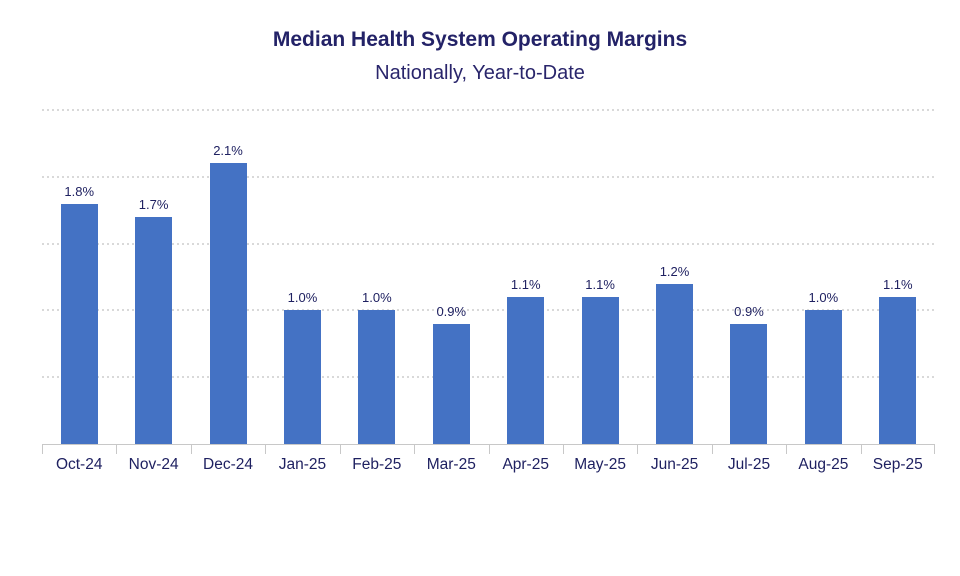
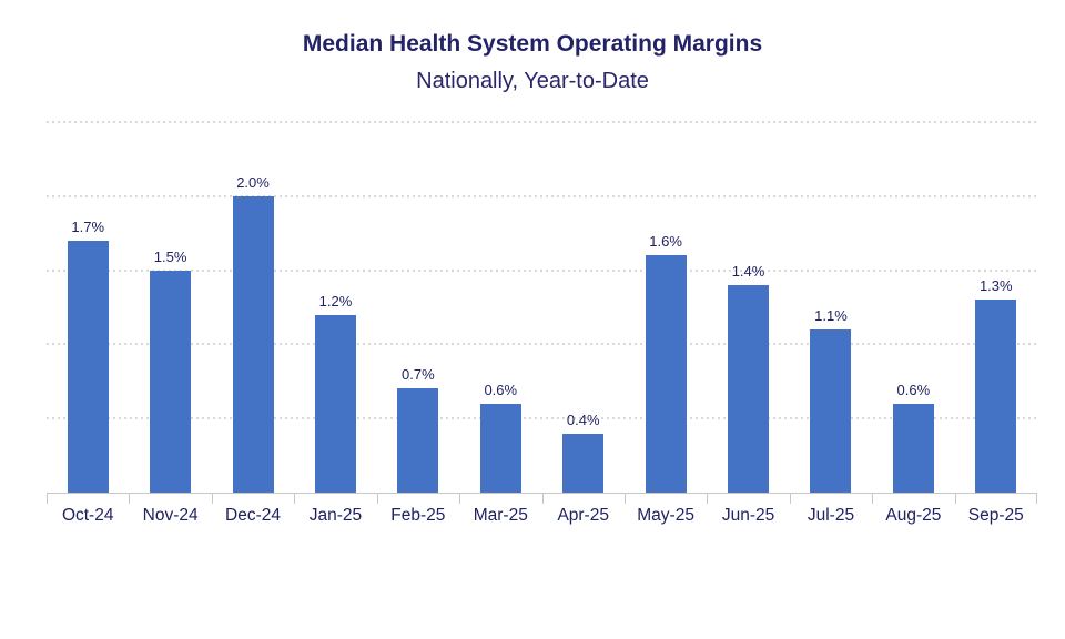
Oct-24: 1.8% -> 1.7%
Nov-24: 1.7% -> 1.5%
Dec-24: 2.1% -> 2.0%
Jan-25: 1.0% -> 1.2%
Feb-25: 1.0% -> 0.7%
Mar-25: 0.9% -> 0.6%
Apr-25: 1.1% -> 0.4%
May-25: 1.1% -> 1.6%
Jun-25: 1.2% -> 1.4%
Jul-25: 0.9% -> 1.1%
Aug-25: 1.0% -> 0.6%
Sep-25: 1.1% -> 1.3%
